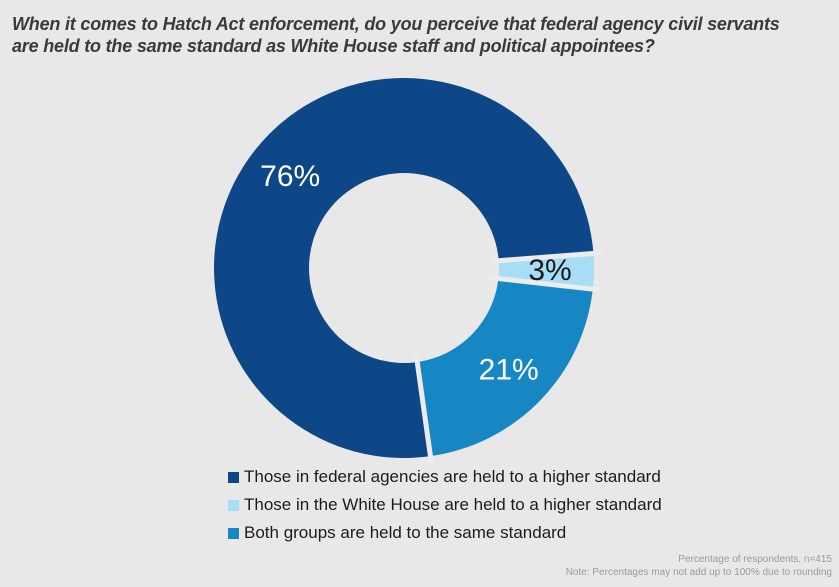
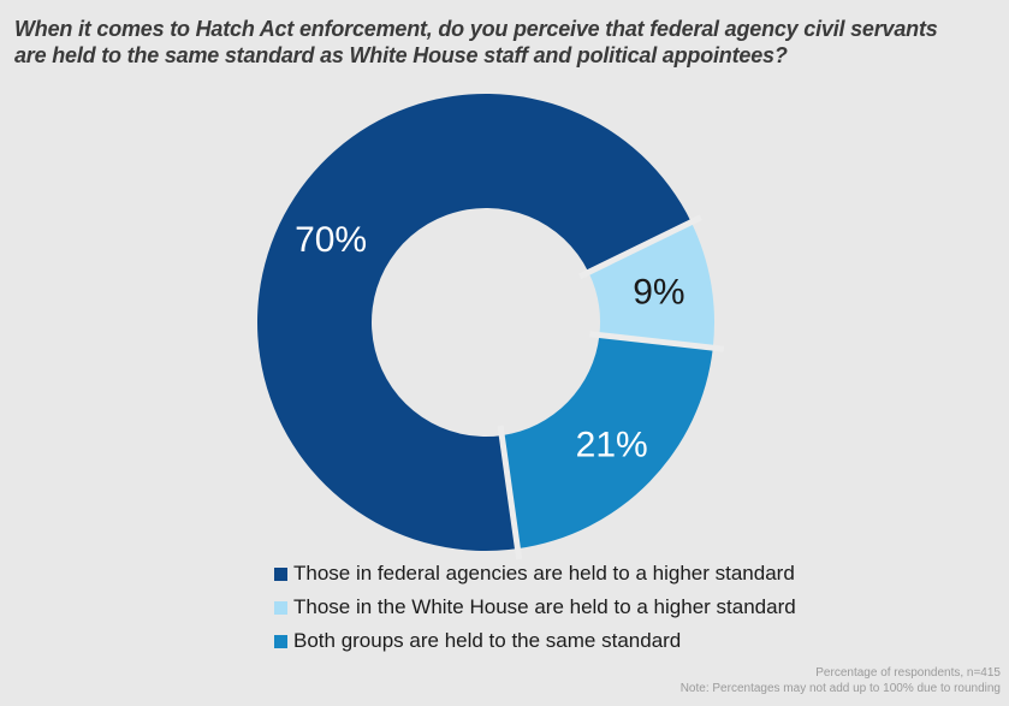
Those in federal agencies are held to a higher standard: 76% -> 70%
Those in the White House are held to a higher standard: 3% -> 9%
